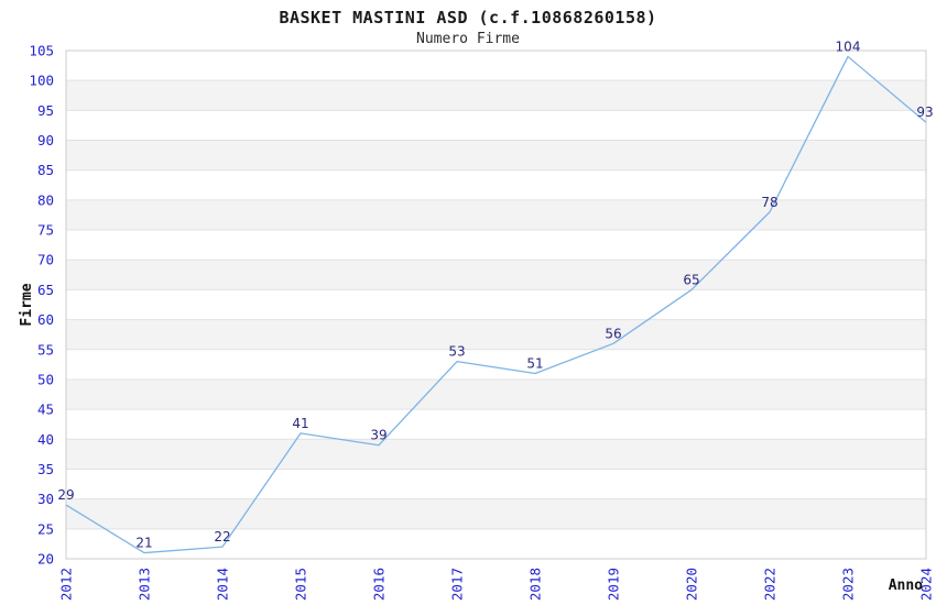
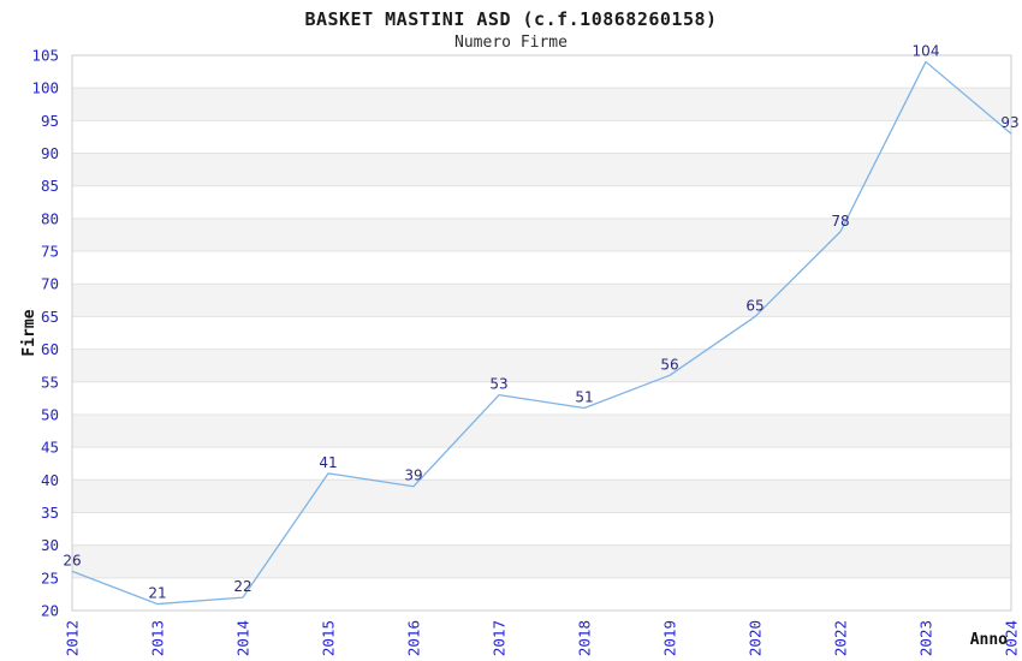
2012: 29 -> 26
